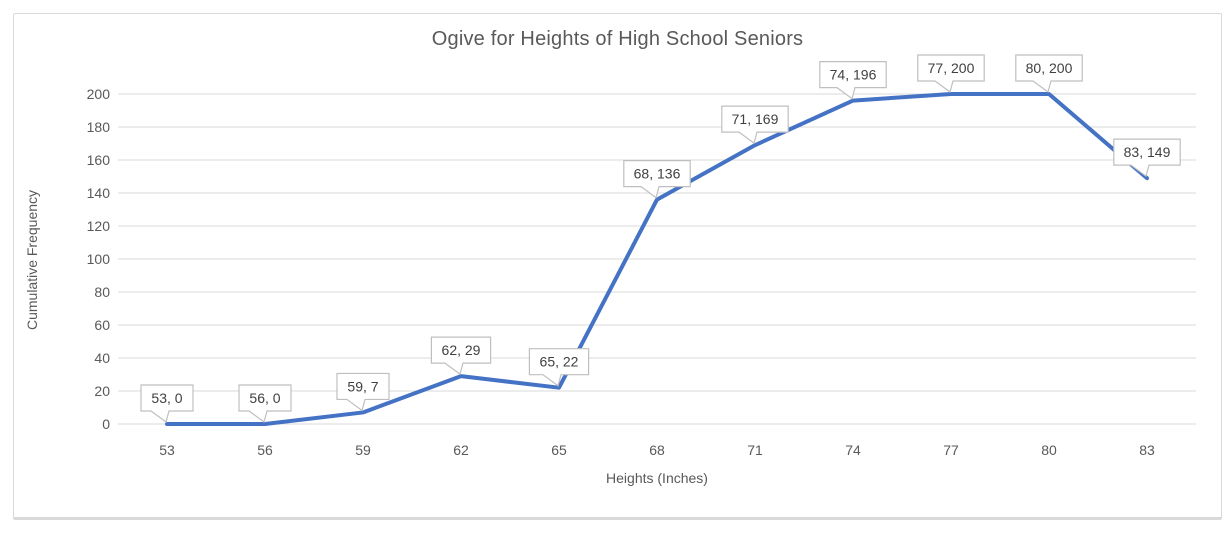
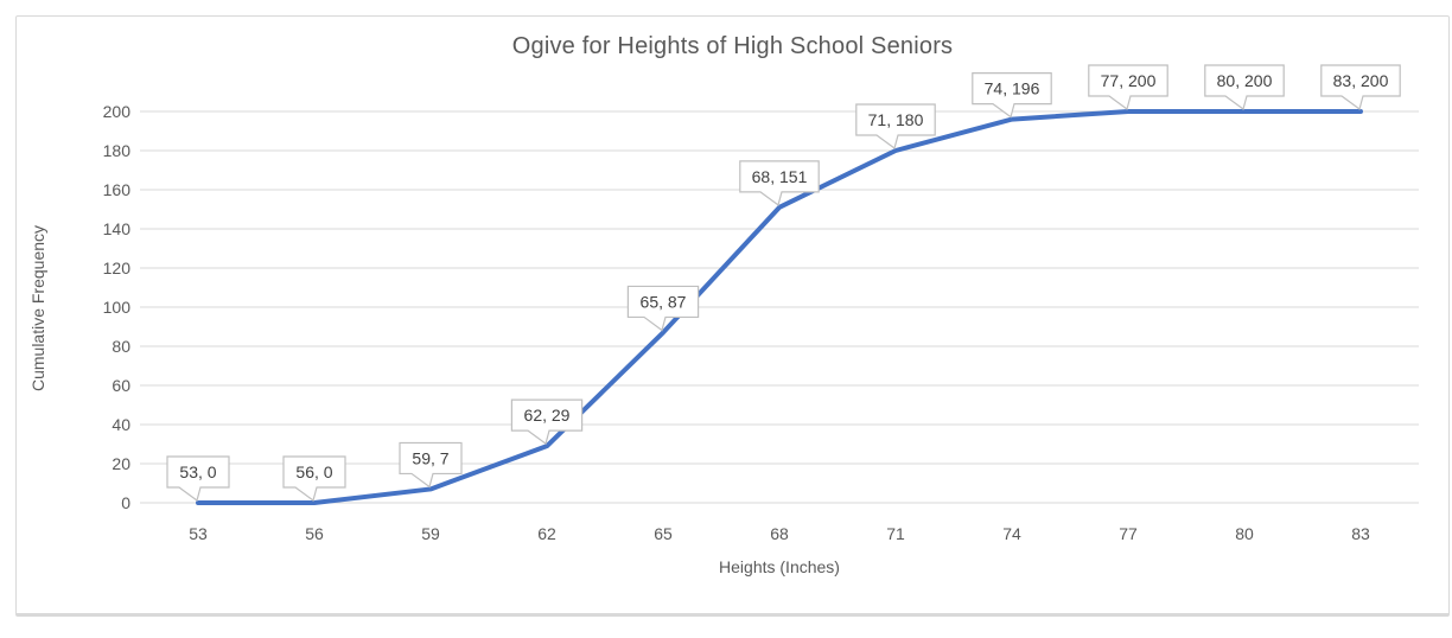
65: 22 -> 87
68: 136 -> 151
71: 169 -> 180
83: 149 -> 200
